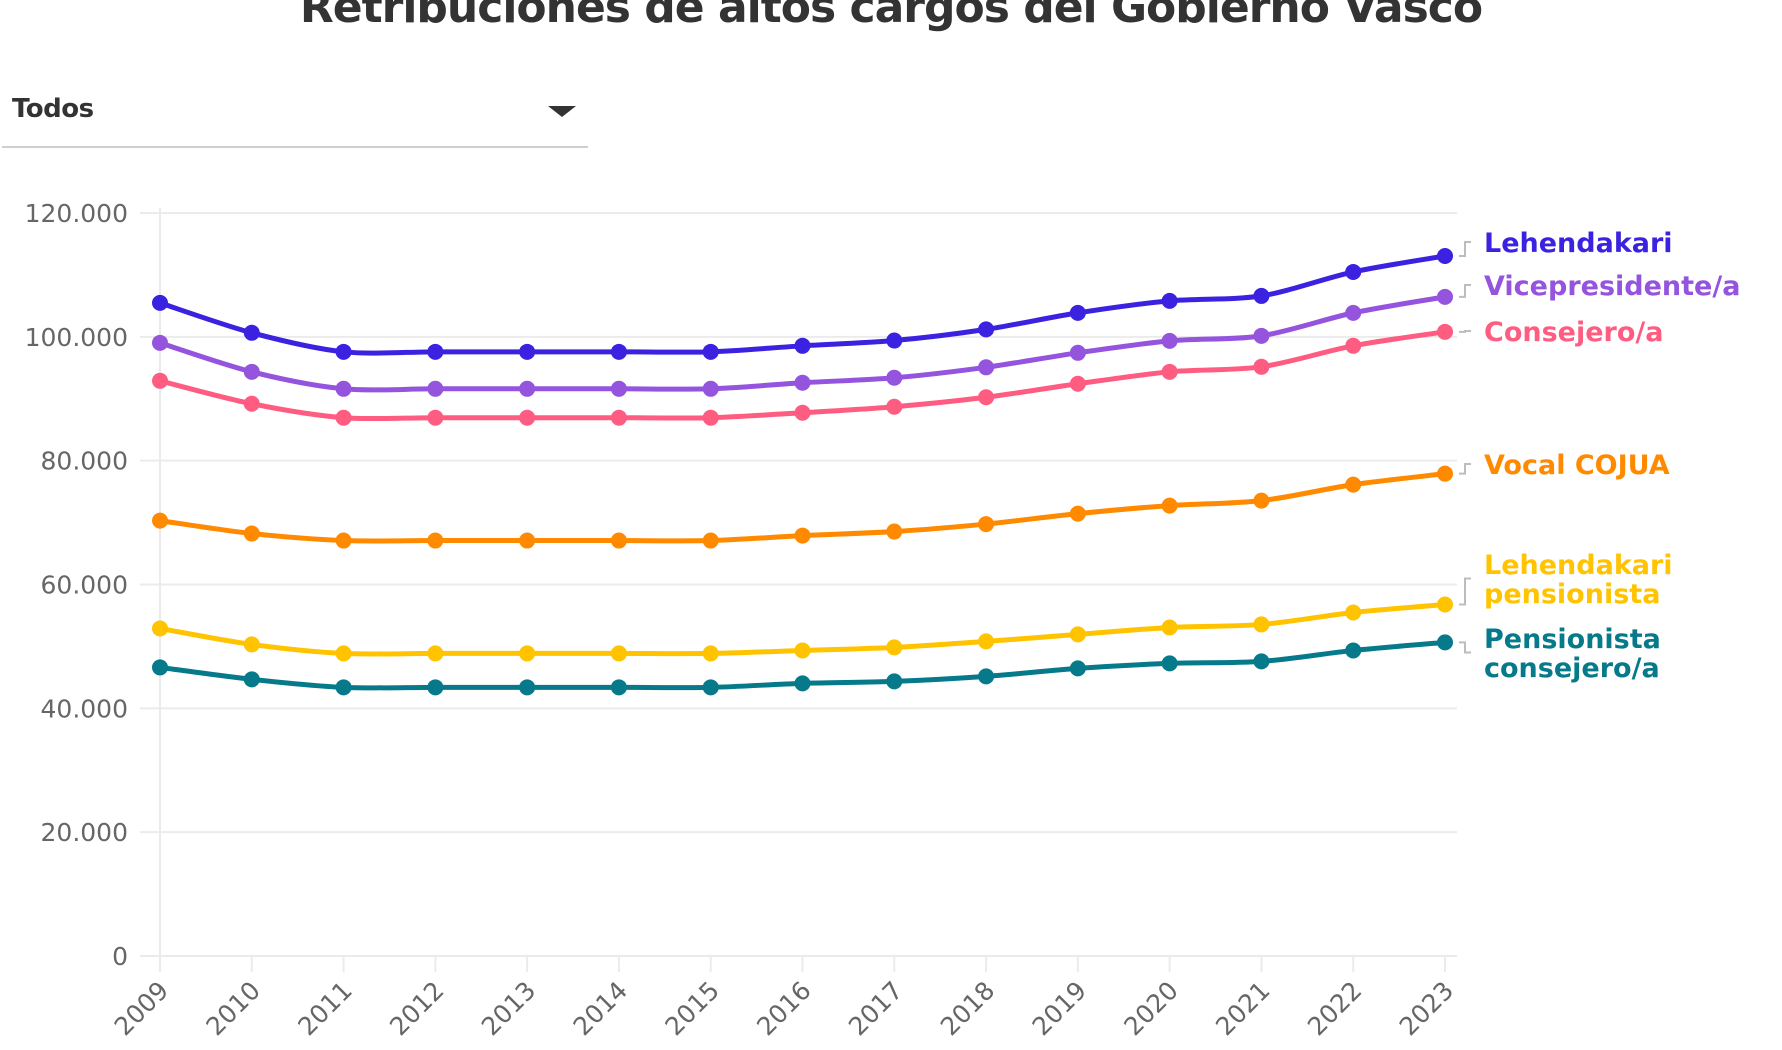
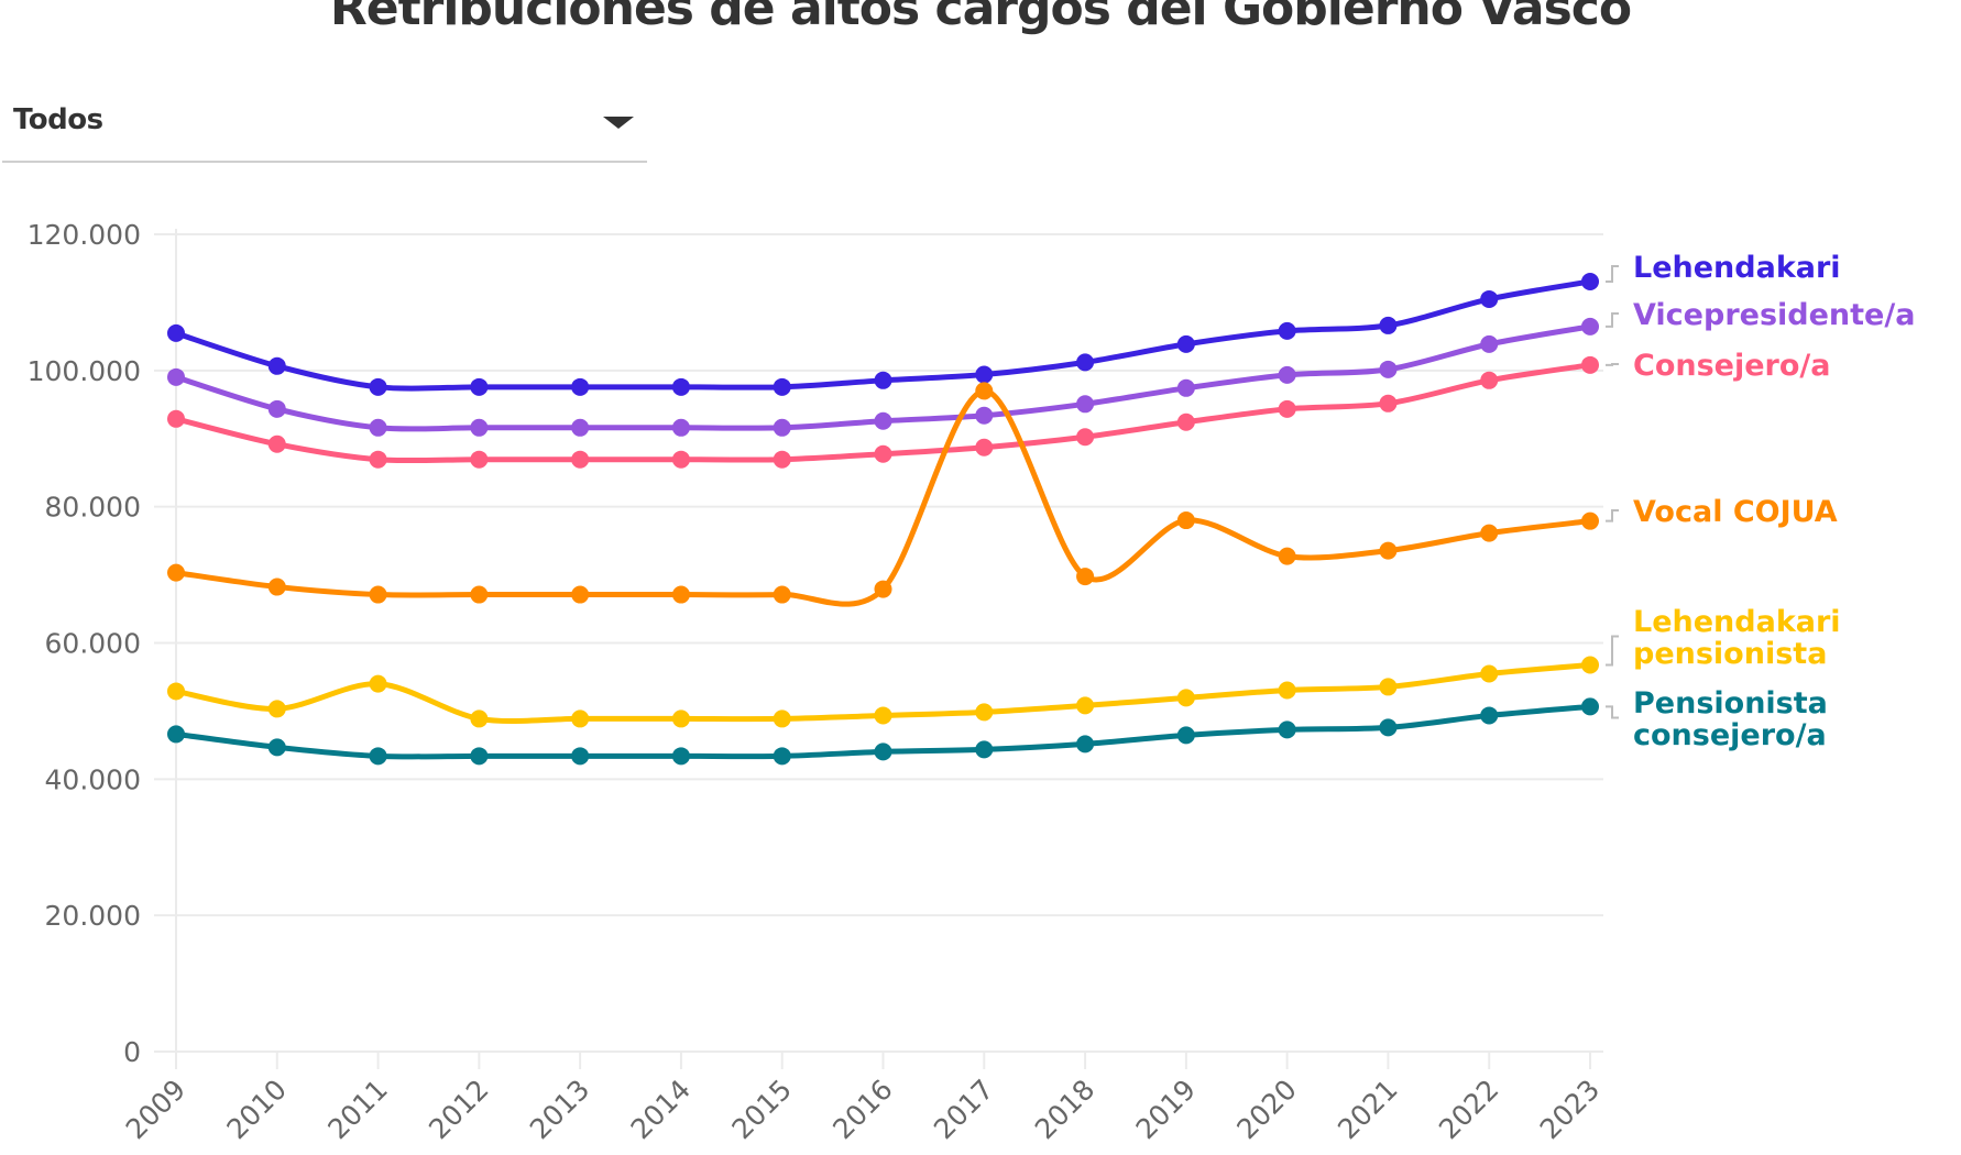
Lehendakari pensionista/2011: 49000 -> 54000
Vocal COJUA/2017: 69000 -> 97000
Vocal COJUA/2019: 71000 -> 78000
